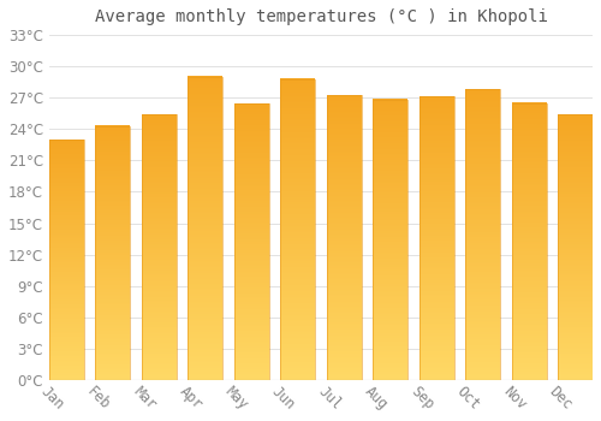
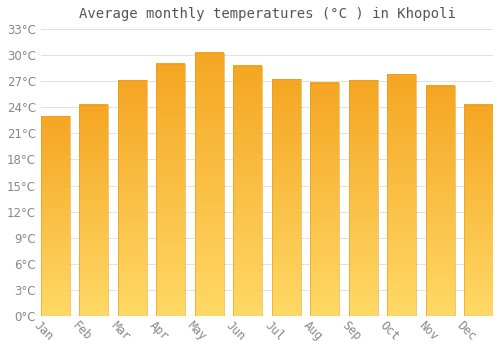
Mar: 25.4°C -> 27.1°C
May: 26.4°C -> 30.3°C
Dec: 25.4°C -> 24.3°C
